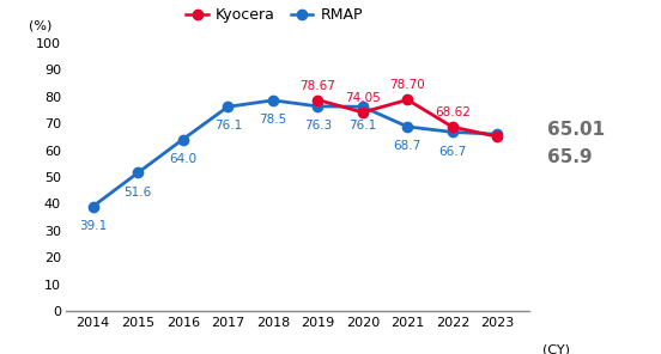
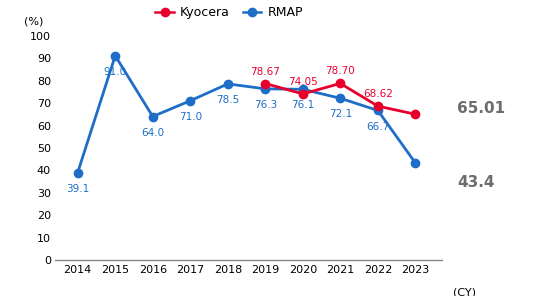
RMAP/2015: 51.6 -> 91.0
RMAP/2017: 76.1 -> 71.0
RMAP/2021: 68.7 -> 72.1
RMAP/2023: 65.9 -> 43.4
